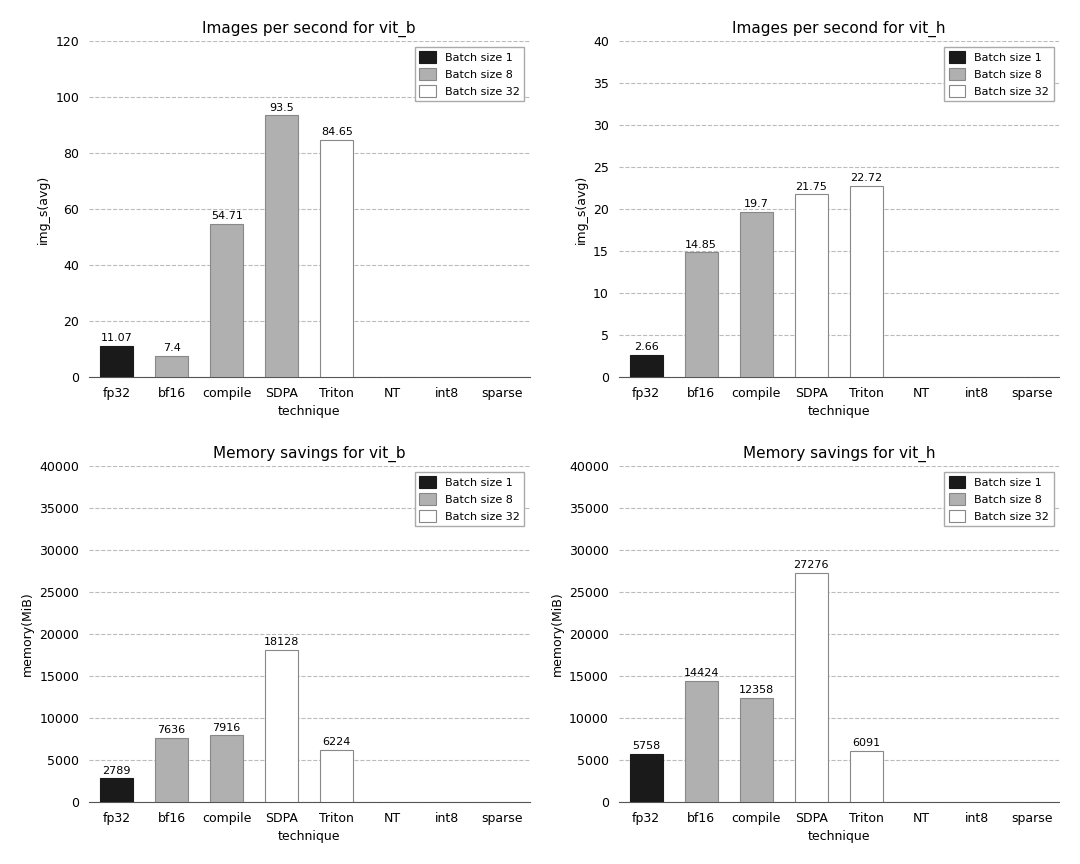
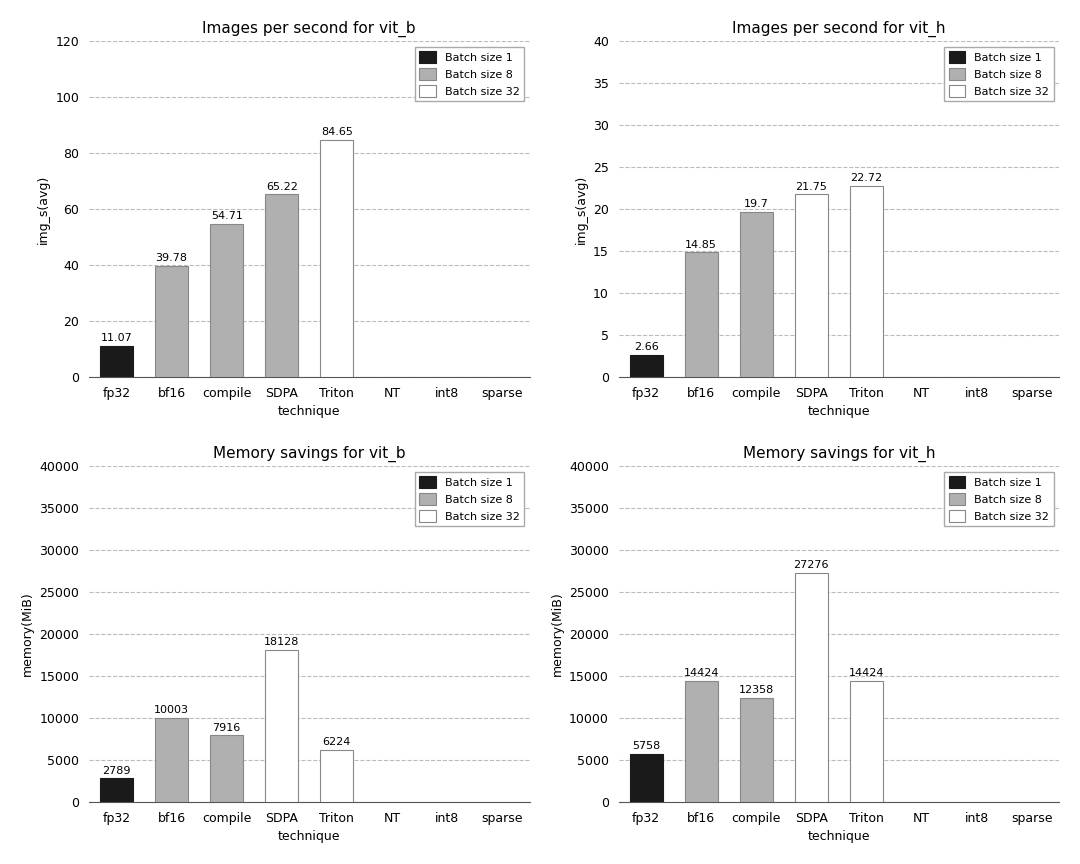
Images per second for vit_b/bf16: 7.4 -> 39.78
Images per second for vit_b/SDPA: 93.5 -> 65.22
Memory savings for vit_b/bf16: 7636 -> 10003
Memory savings for vit_h/Triton: 6091 -> 14424
